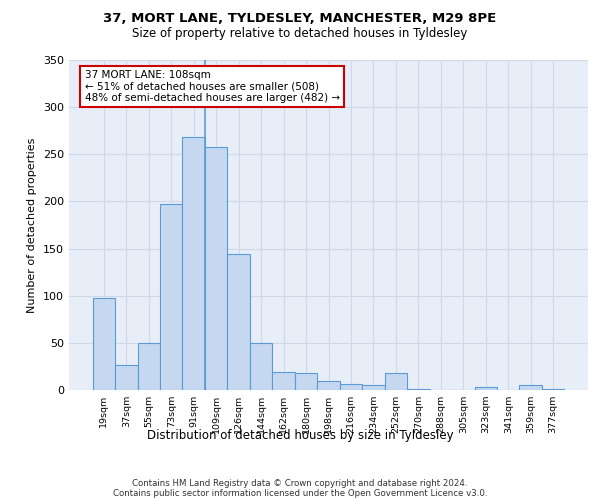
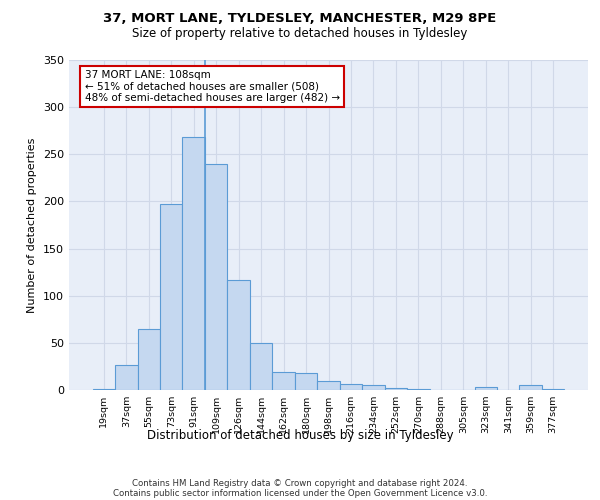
19sqm: 98 -> 1
55sqm: 50 -> 65
109sqm: 258 -> 240
126sqm: 144 -> 117
252sqm: 18 -> 2
